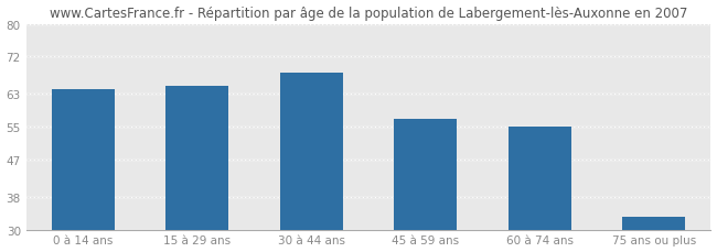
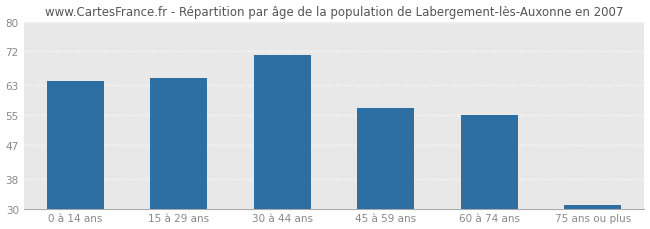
30 à 44 ans: 68 -> 71
75 ans ou plus: 33 -> 31
